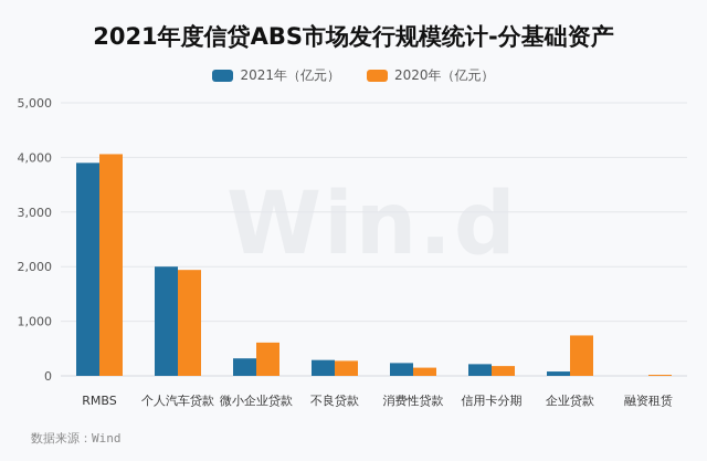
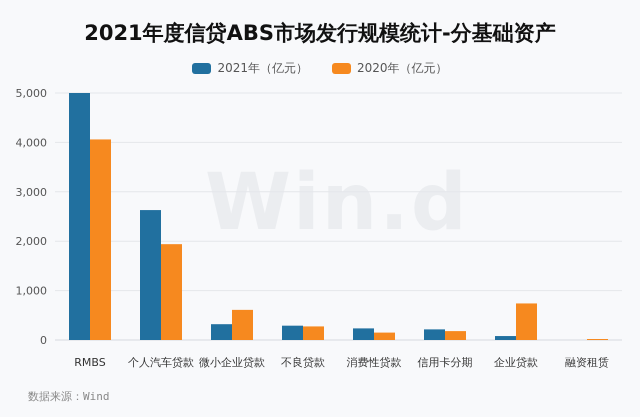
2021年（亿元）/RMBS: 3900 -> 5000
2021年（亿元）/个人汽车贷款: 2000 -> 2600
